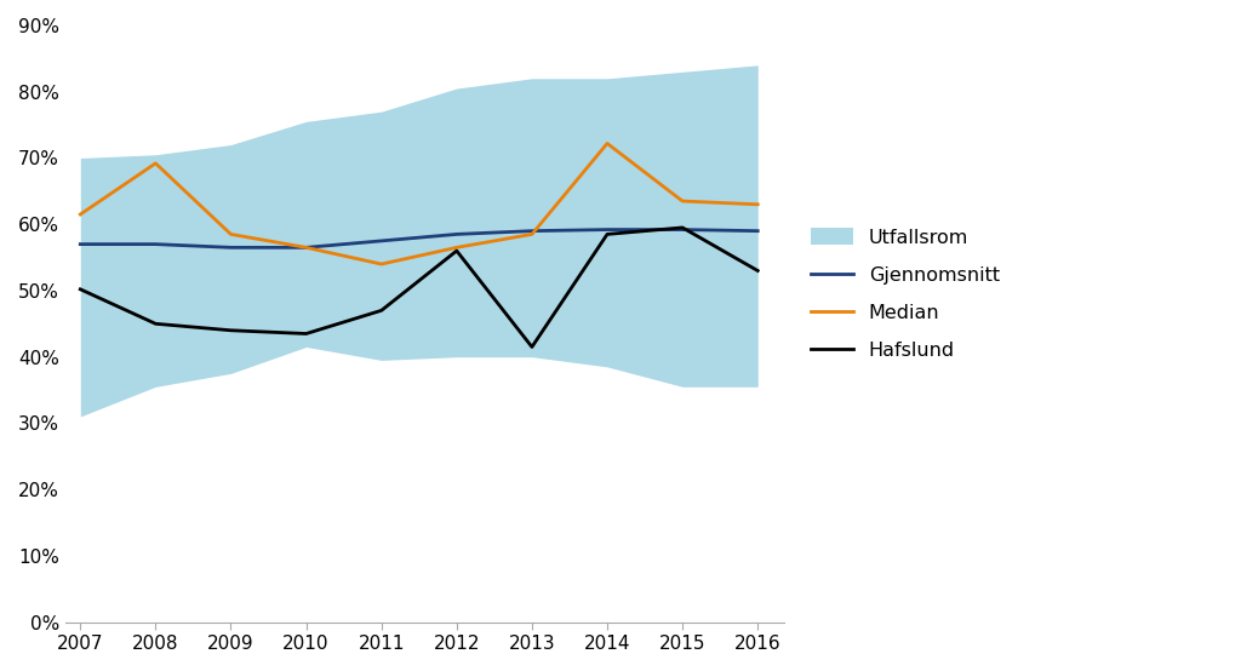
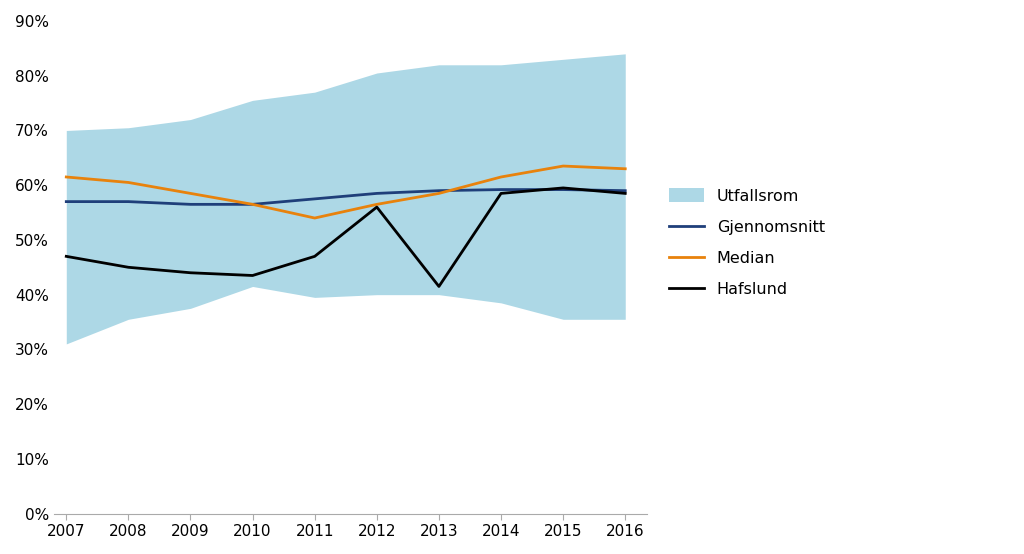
Hafslund/2007: 50.2% -> 47.0%
Median/2008: 69.2% -> 60.5%
Median/2014: 72.2% -> 61.5%
Hafslund/2016: 53.0% -> 58.5%
